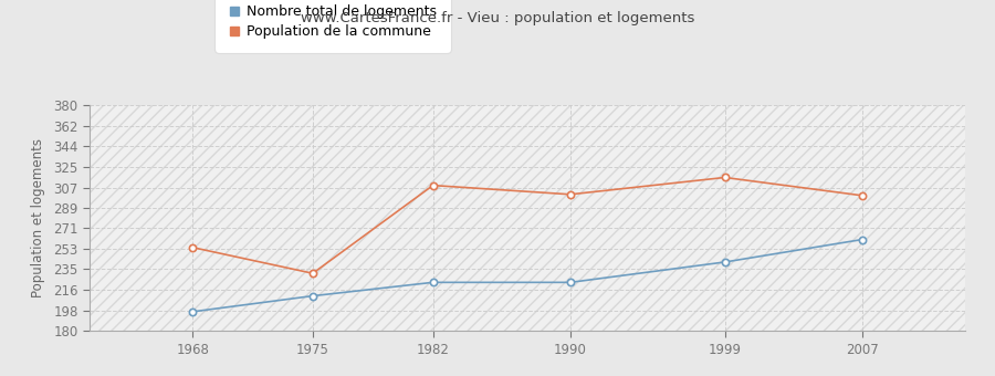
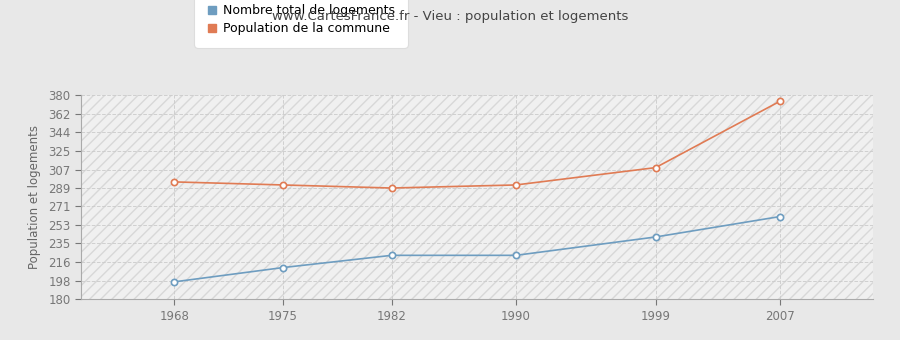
Population de la commune/1968: 254 -> 295
Population de la commune/1975: 231 -> 292
Population de la commune/1982: 309 -> 289
Population de la commune/1990: 301 -> 292
Population de la commune/1999: 316 -> 309
Population de la commune/2007: 300 -> 374
